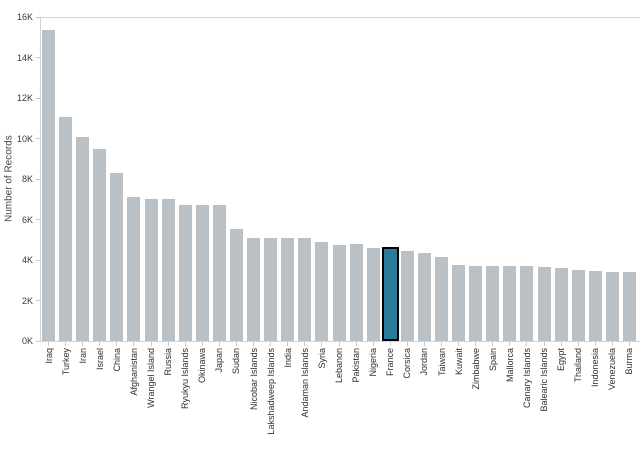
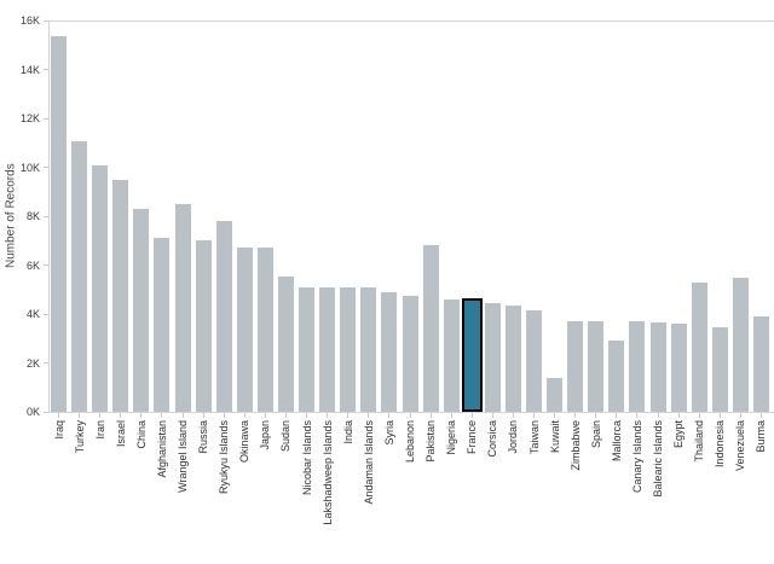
Wrangel Island: 7.0K -> 8.5K
Ryukyu Islands: 6.7K -> 7.8K
Pakistan: 4.8K -> 6.8K
Kuwait: 3.8K -> 1.4K
Mallorca: 3.7K -> 2.9K
Thailand: 3.5K -> 5.3K
Venezuela: 3.4K -> 5.5K
Burma: 3.4K -> 3.9K
